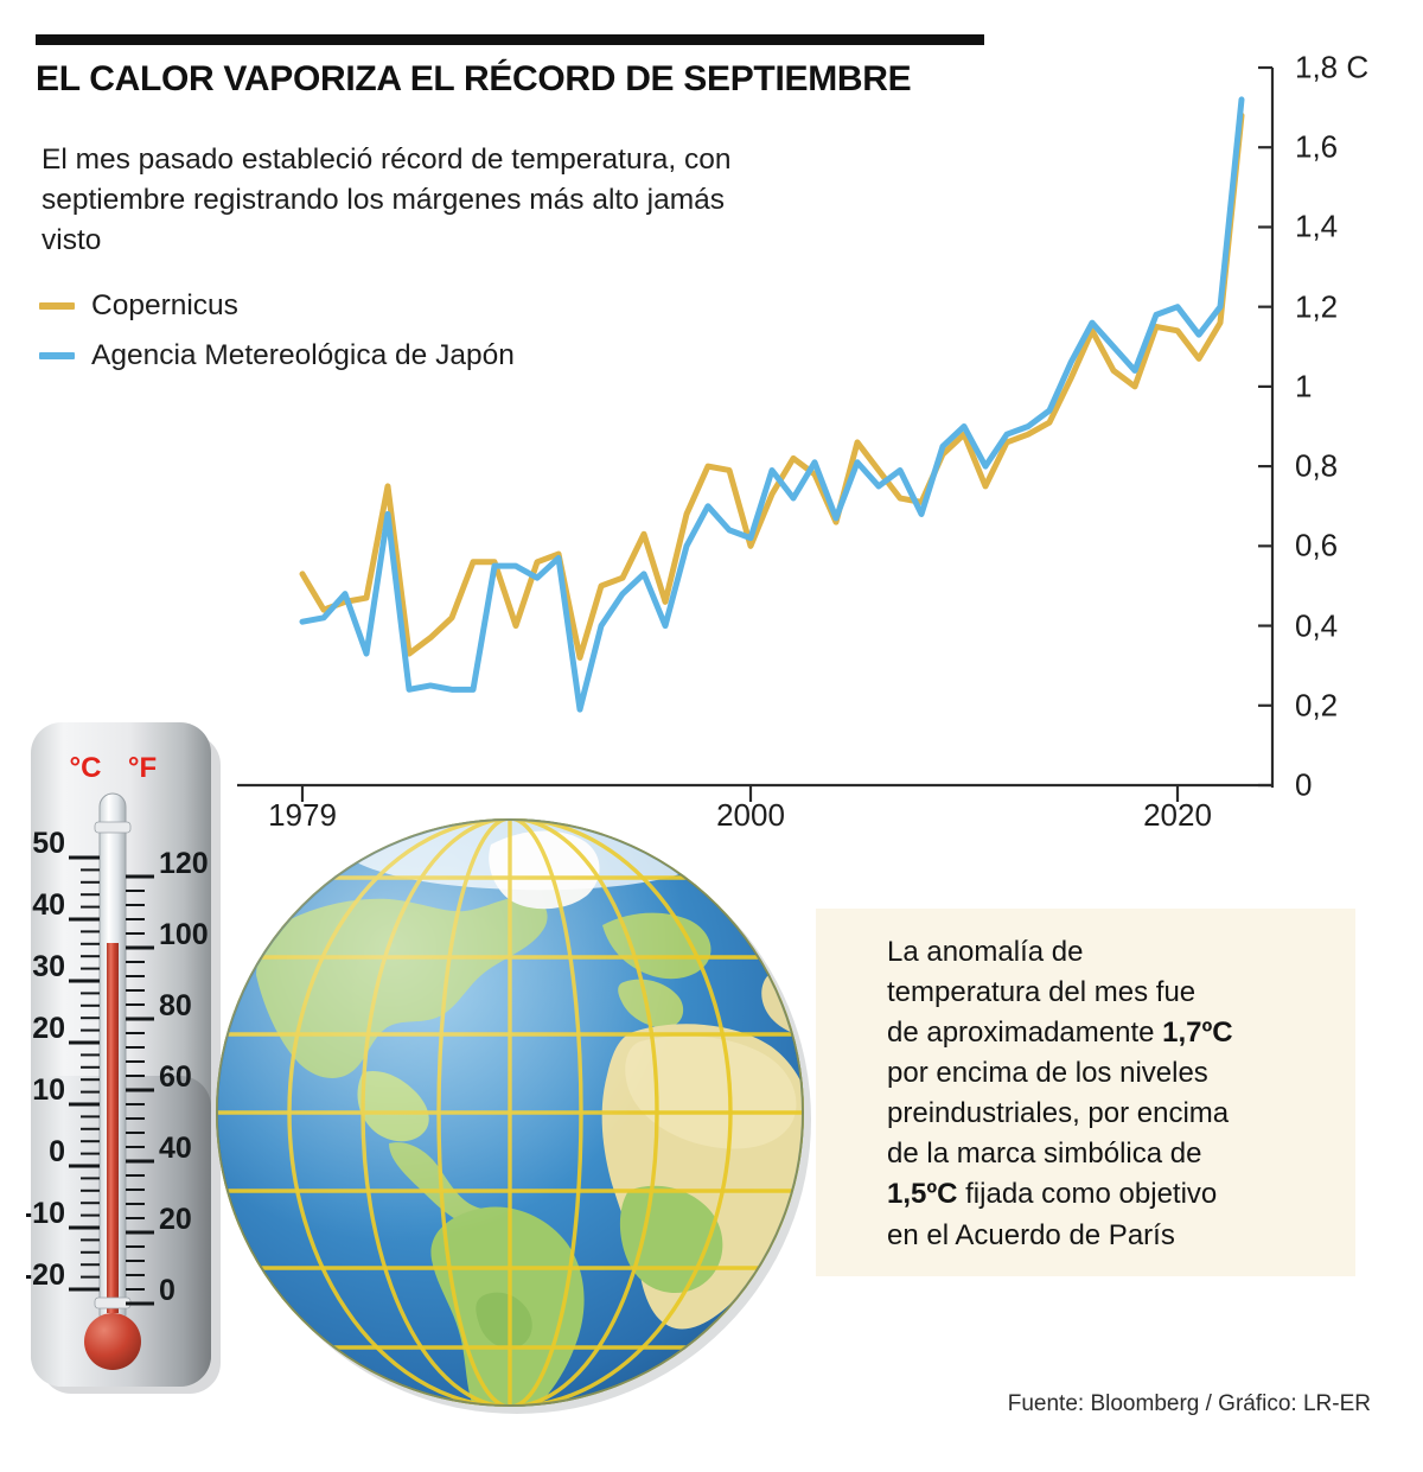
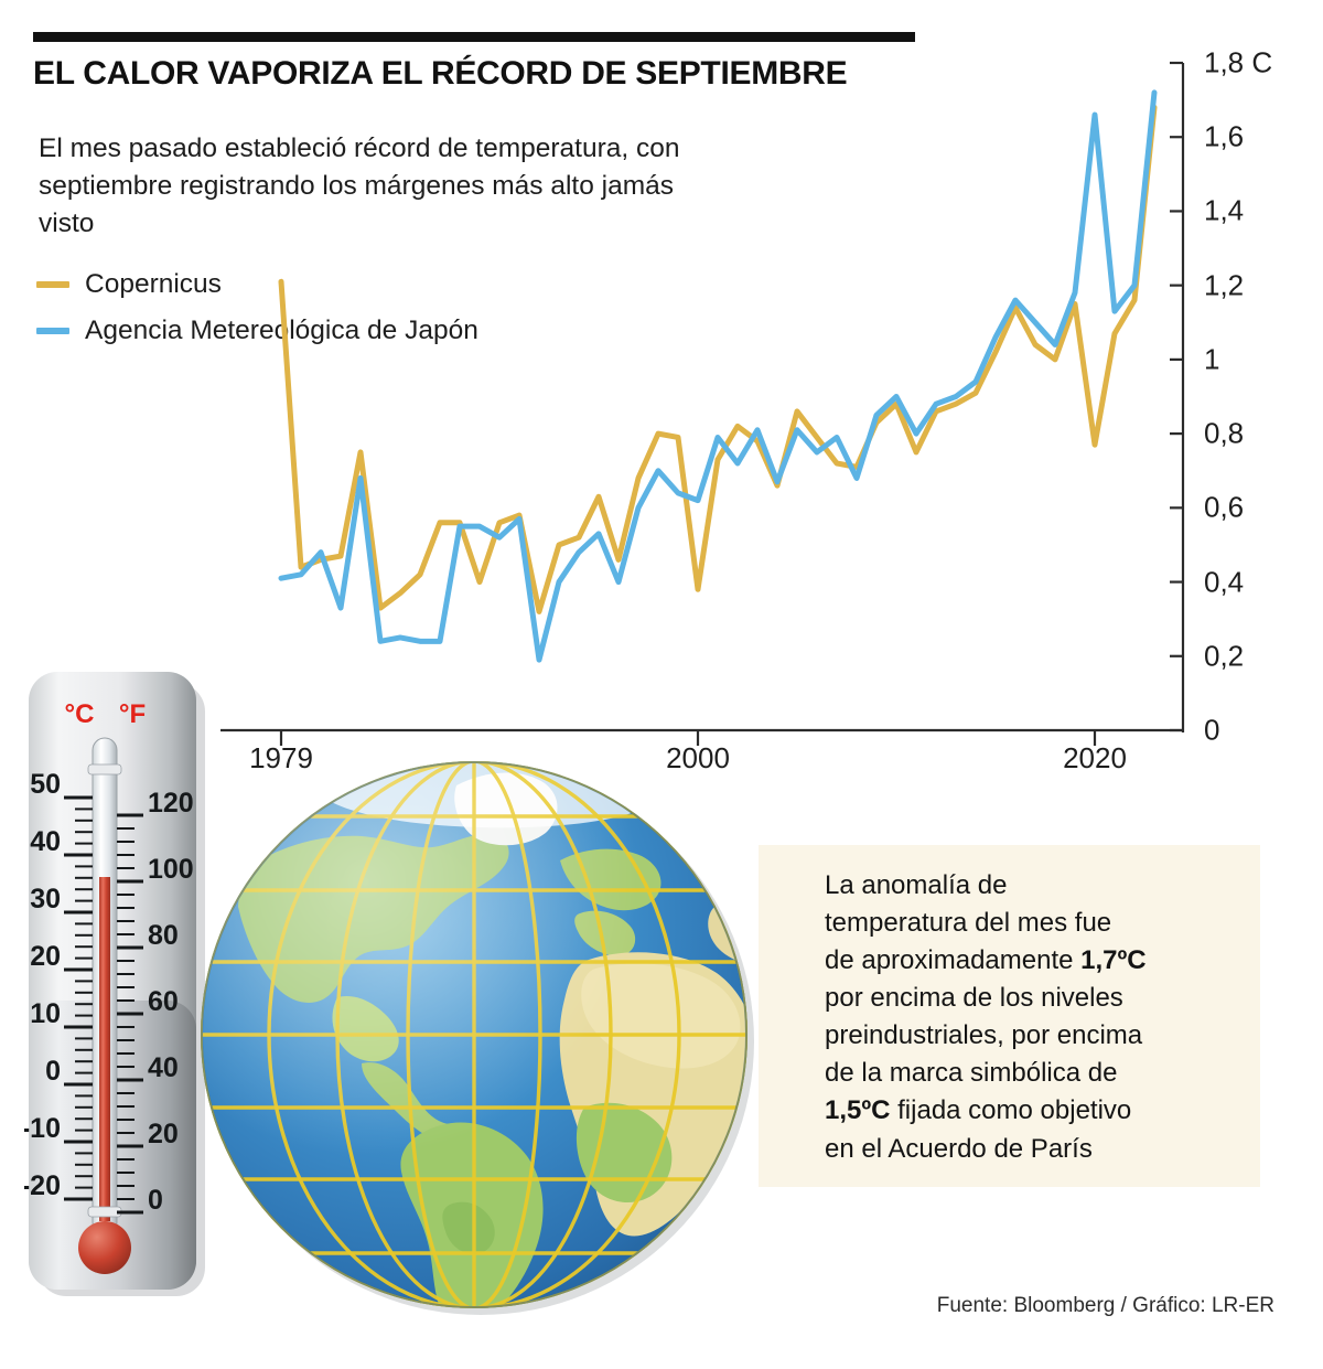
Copernicus/1979: 0,53 -> 1,21
Copernicus/2000: 0,60 -> 0,38
Copernicus/2020: 1,14 -> 0,77
Agencia Metereológica de Japón/2020: 1,20 -> 1,66
